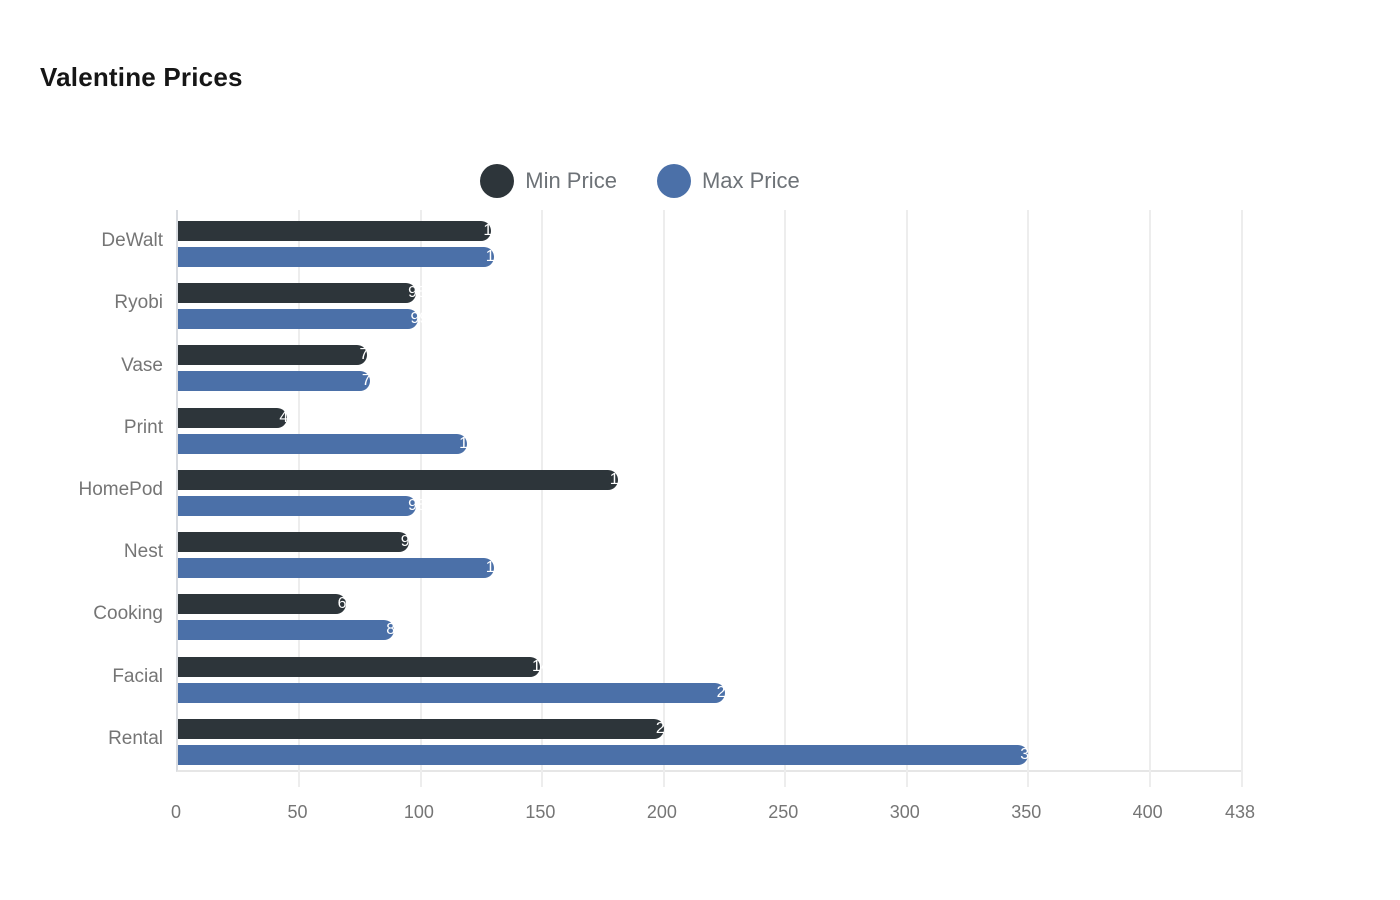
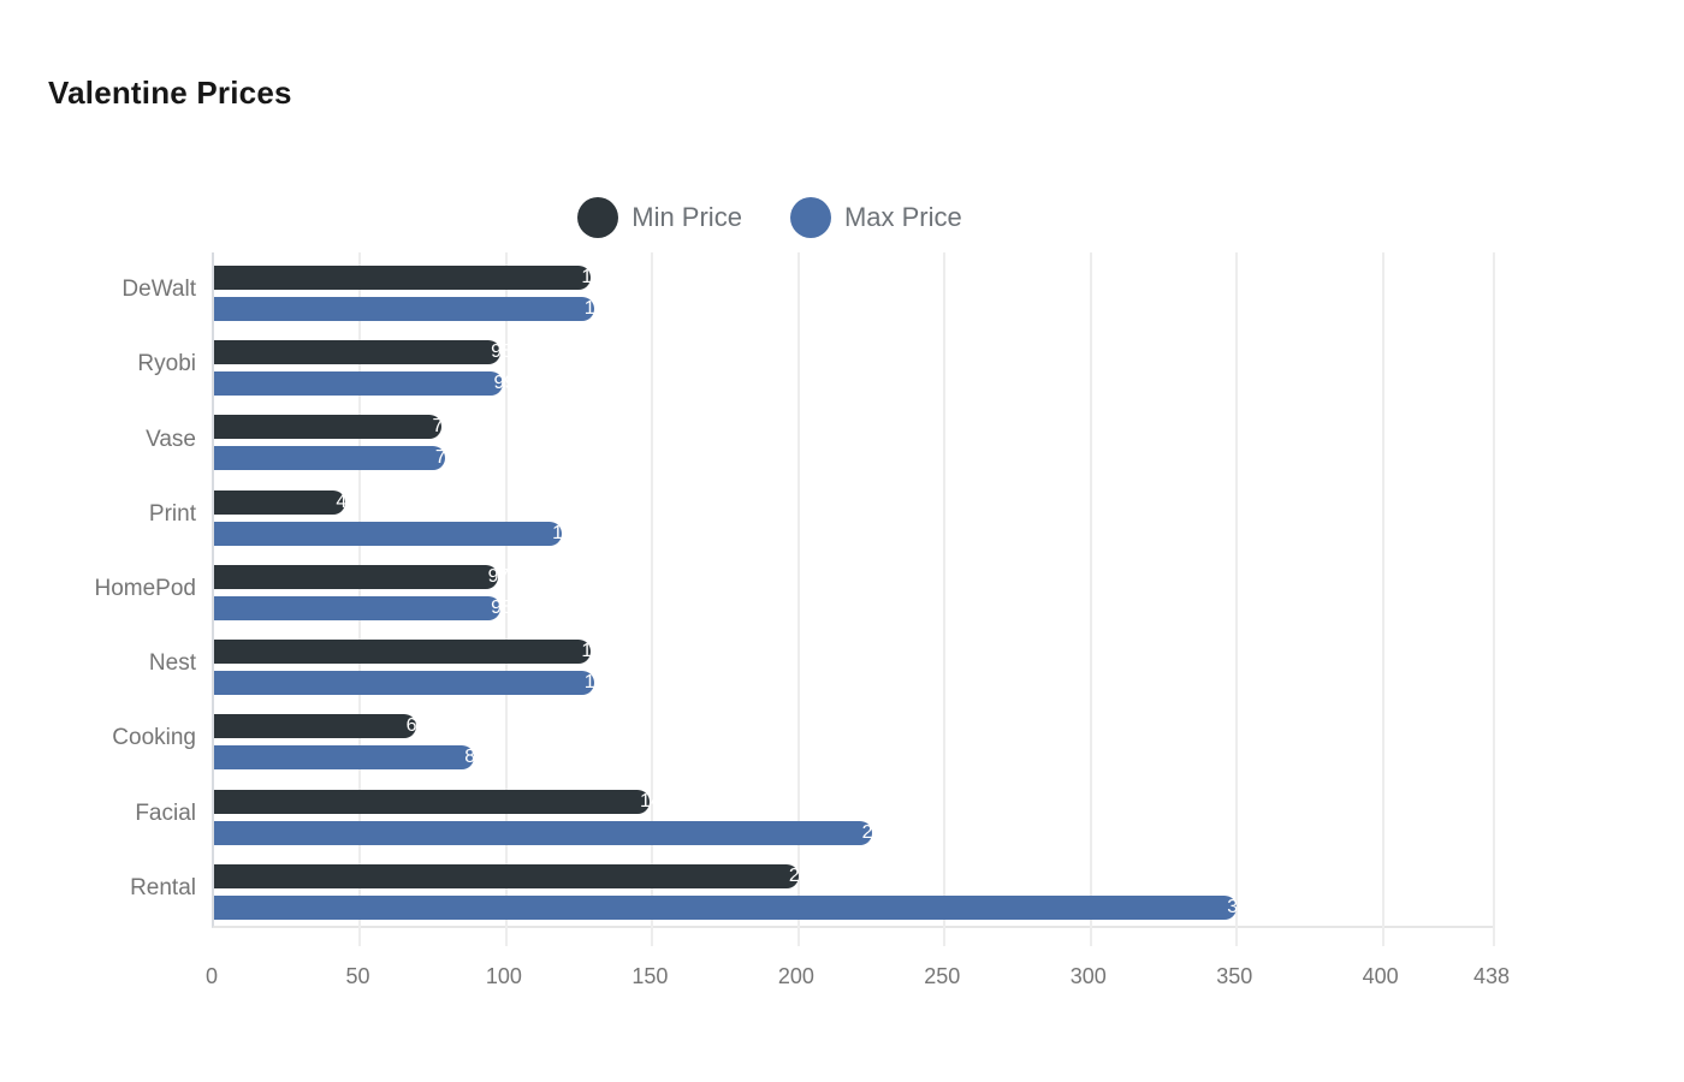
Min Price/HomePod: 181 -> 97
Min Price/Nest: 95 -> 129
